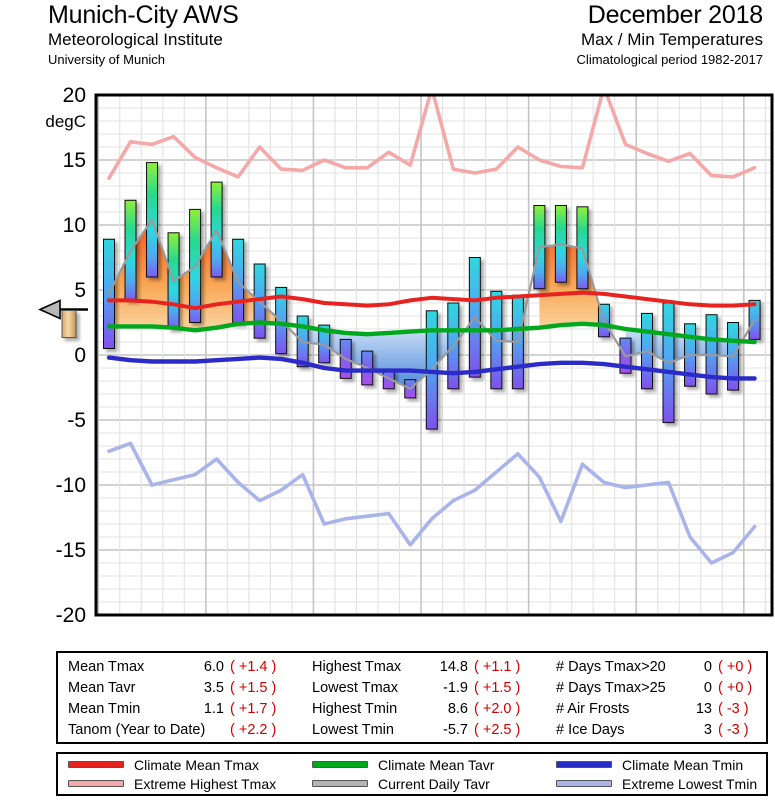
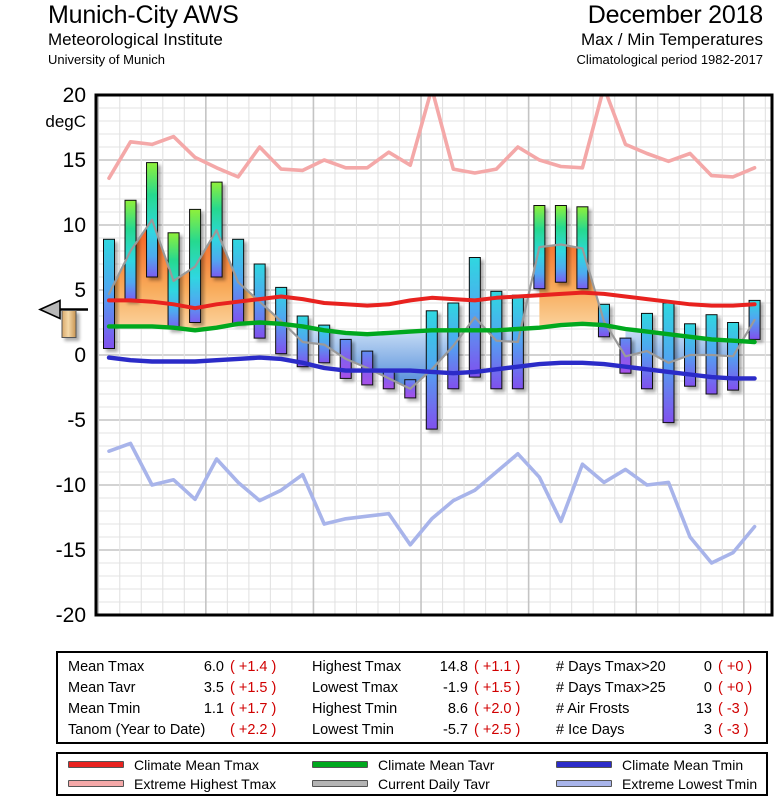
Extreme Lowest Tmin/5: -9.2 -> -11.1
Extreme Lowest Tmin/25: -10.2 -> -8.8
